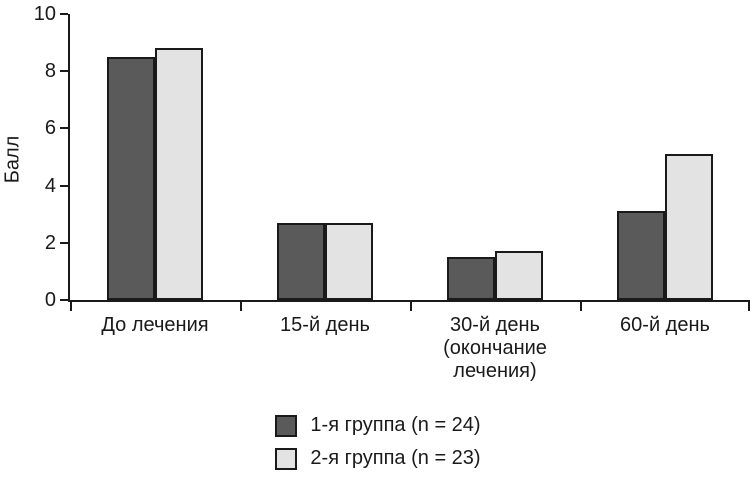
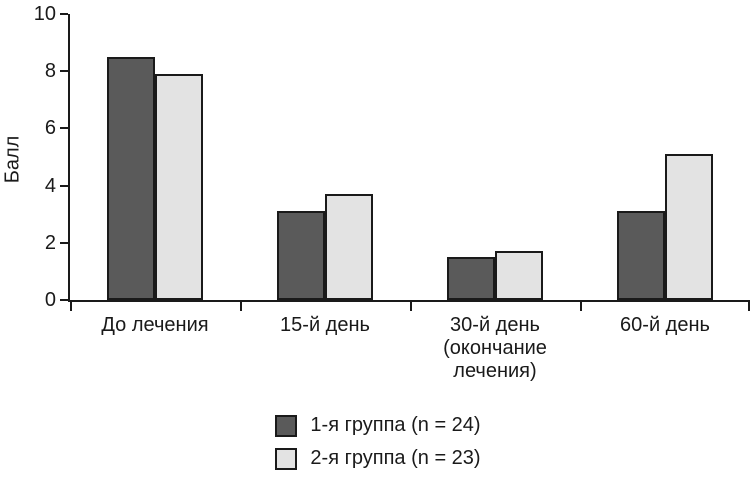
2-я группа (n = 23)/До лечения: 8.8 -> 7.9
1-я группа (n = 24)/15-й день: 2.7 -> 3.1
2-я группа (n = 23)/15-й день: 2.7 -> 3.7
